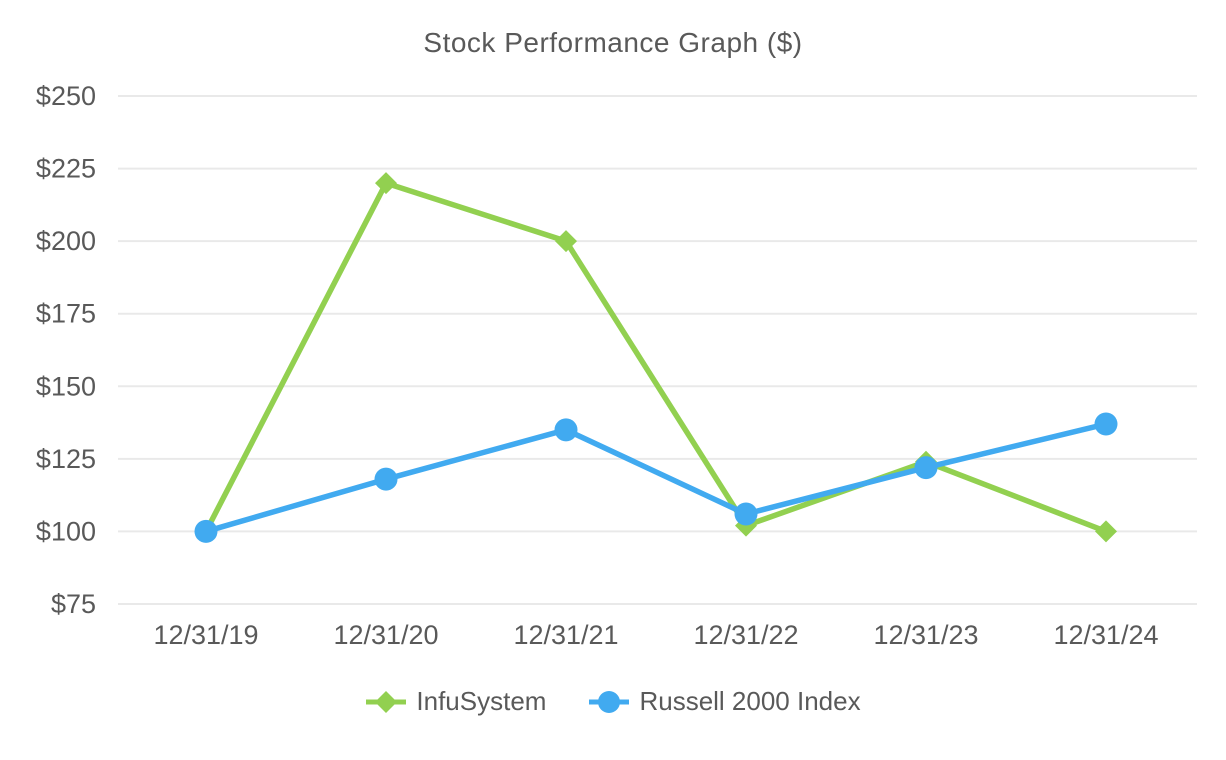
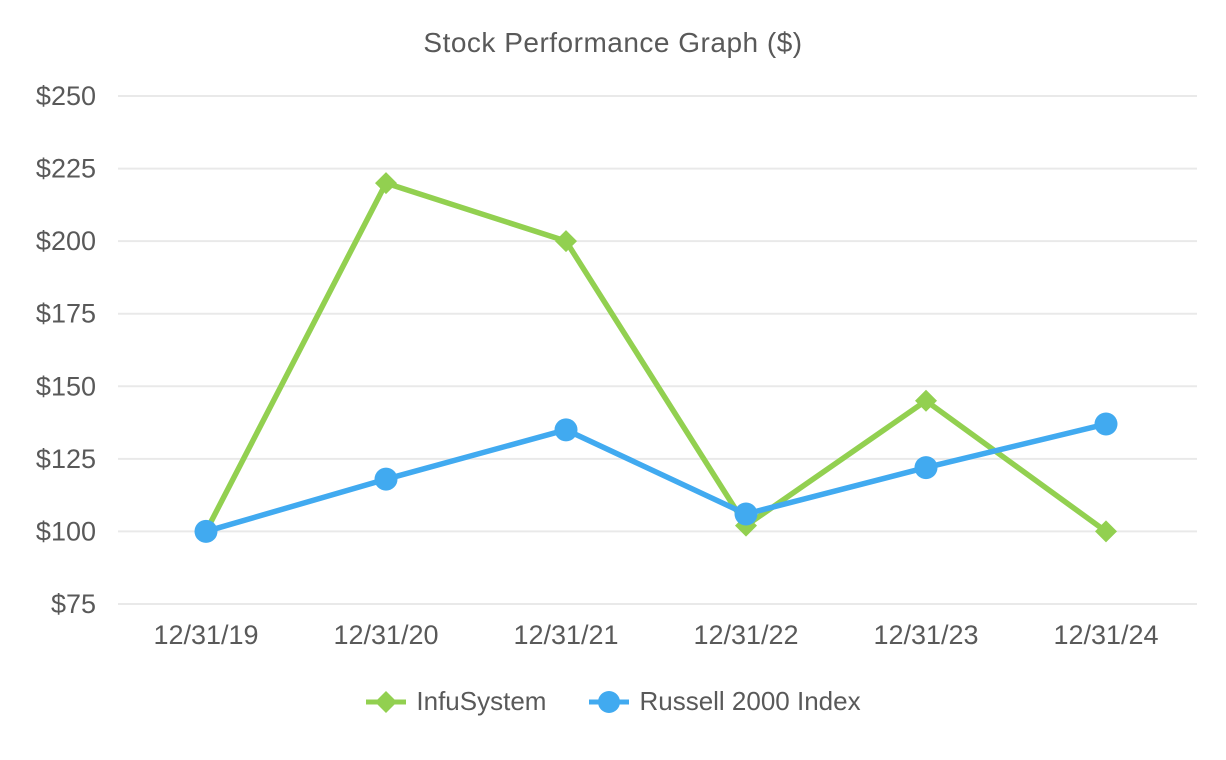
InfuSystem/12/31/23: $124 -> $145
